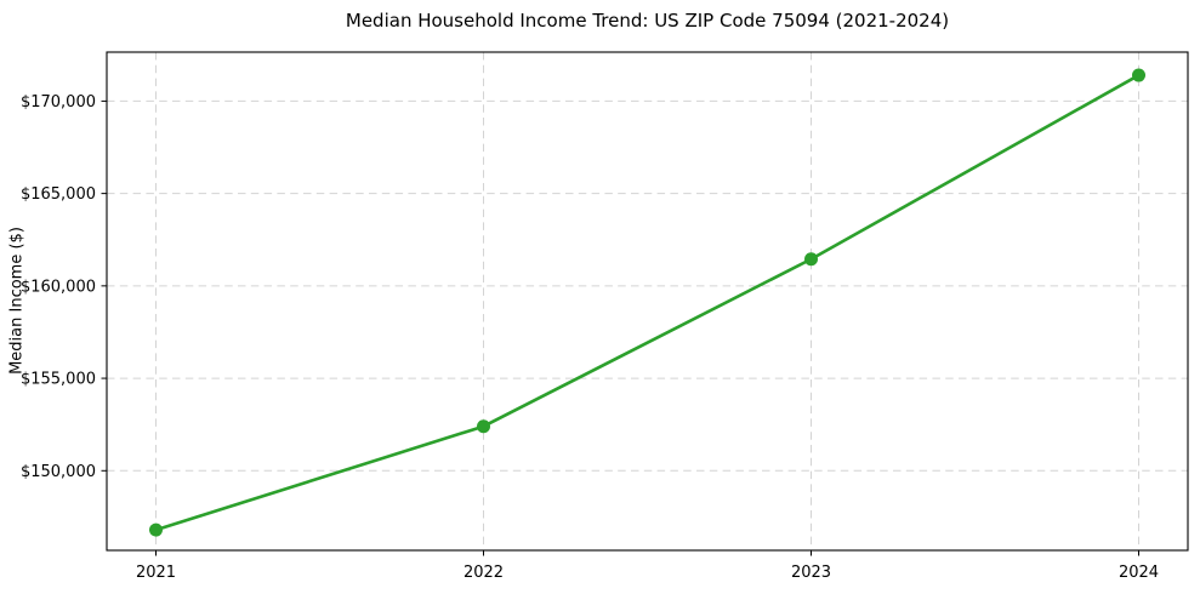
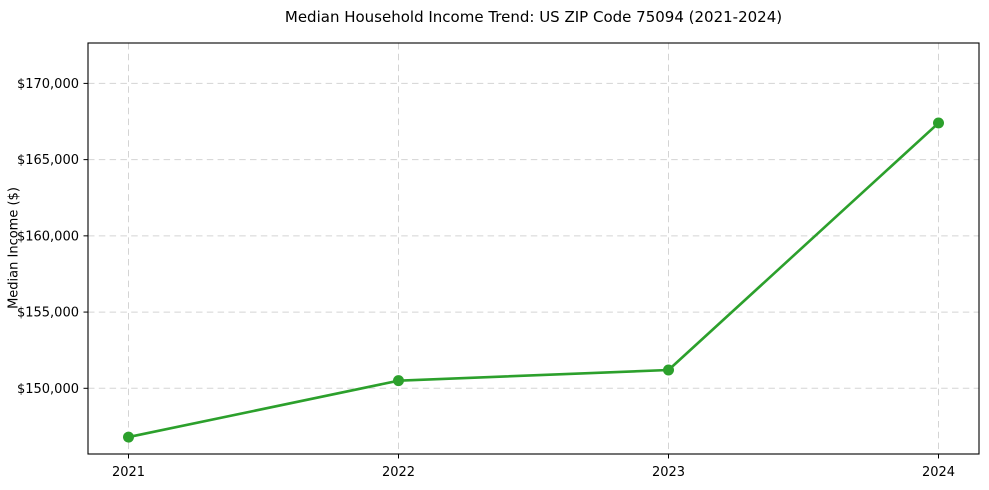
2022: $152400 -> $150500
2023: $161400 -> $151200
2024: $171400 -> $167400
